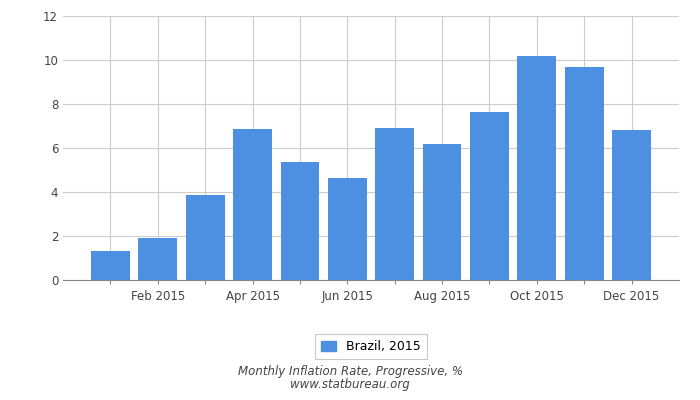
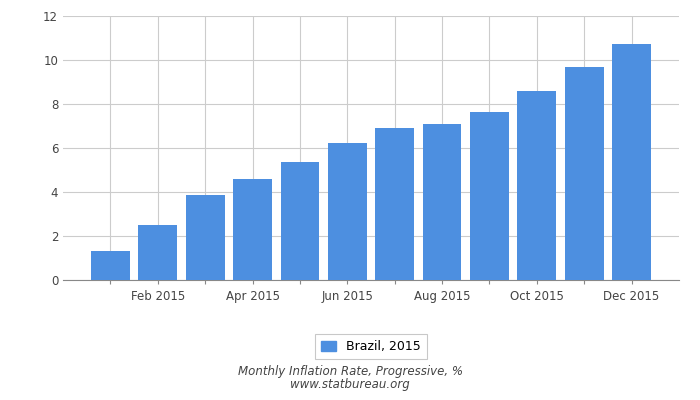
Feb 2015: 1.90 -> 2.51
Apr 2015: 6.85 -> 4.61
Jun 2015: 4.65 -> 6.22
Aug 2015: 6.20 -> 7.10
Oct 2015: 10.20 -> 8.57
Dec 2015: 6.80 -> 10.71
